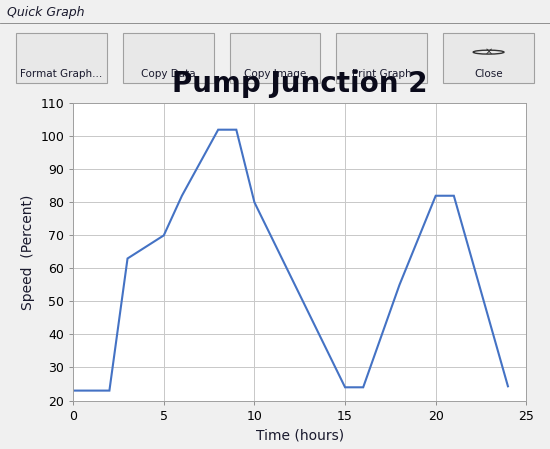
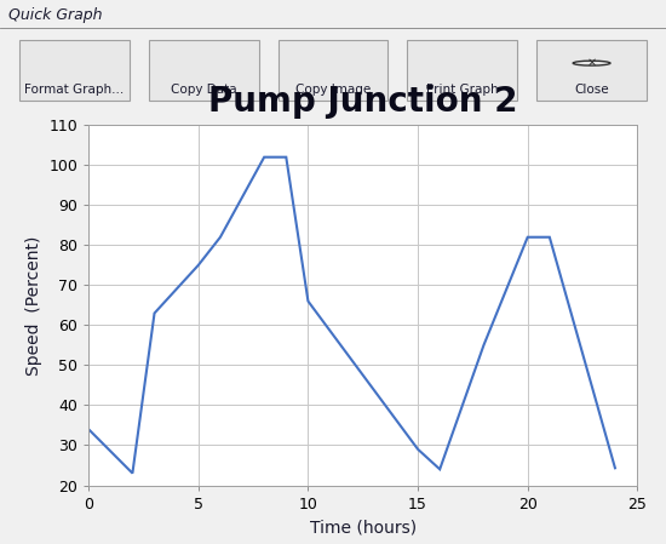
0: 23 -> 34
5: 70 -> 75
10: 80 -> 66
15: 24 -> 29
